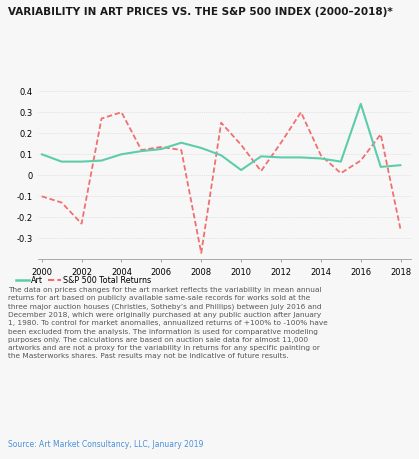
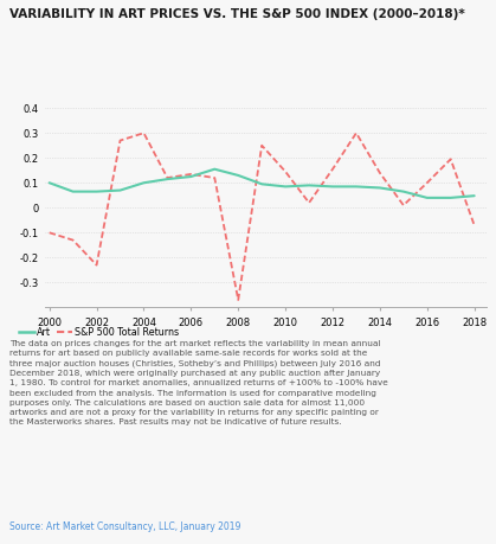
Art/2010: 0.025 -> 0.085
S&P 500 Total Returns/2014: 0.095 -> 0.140
Art/2016: 0.340 -> 0.040
S&P 500 Total Returns/2016: 0.070 -> 0.100
S&P 500 Total Returns/2018: -0.260 -> -0.070
